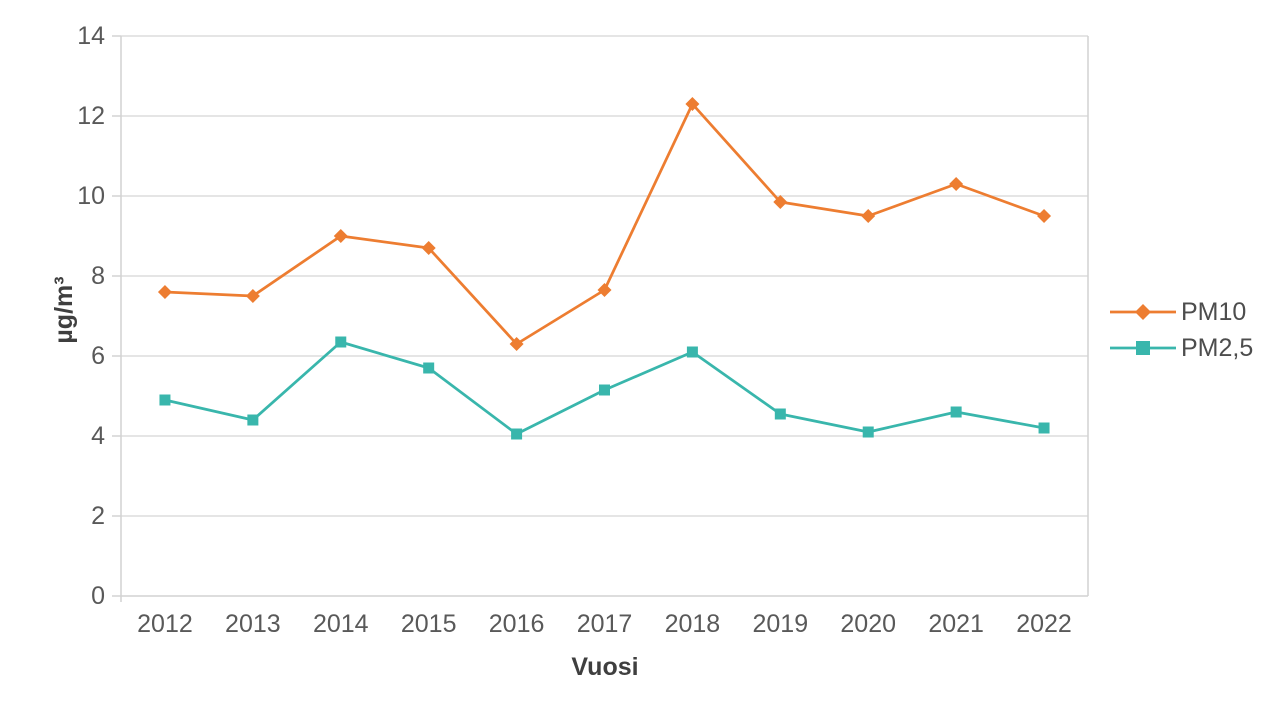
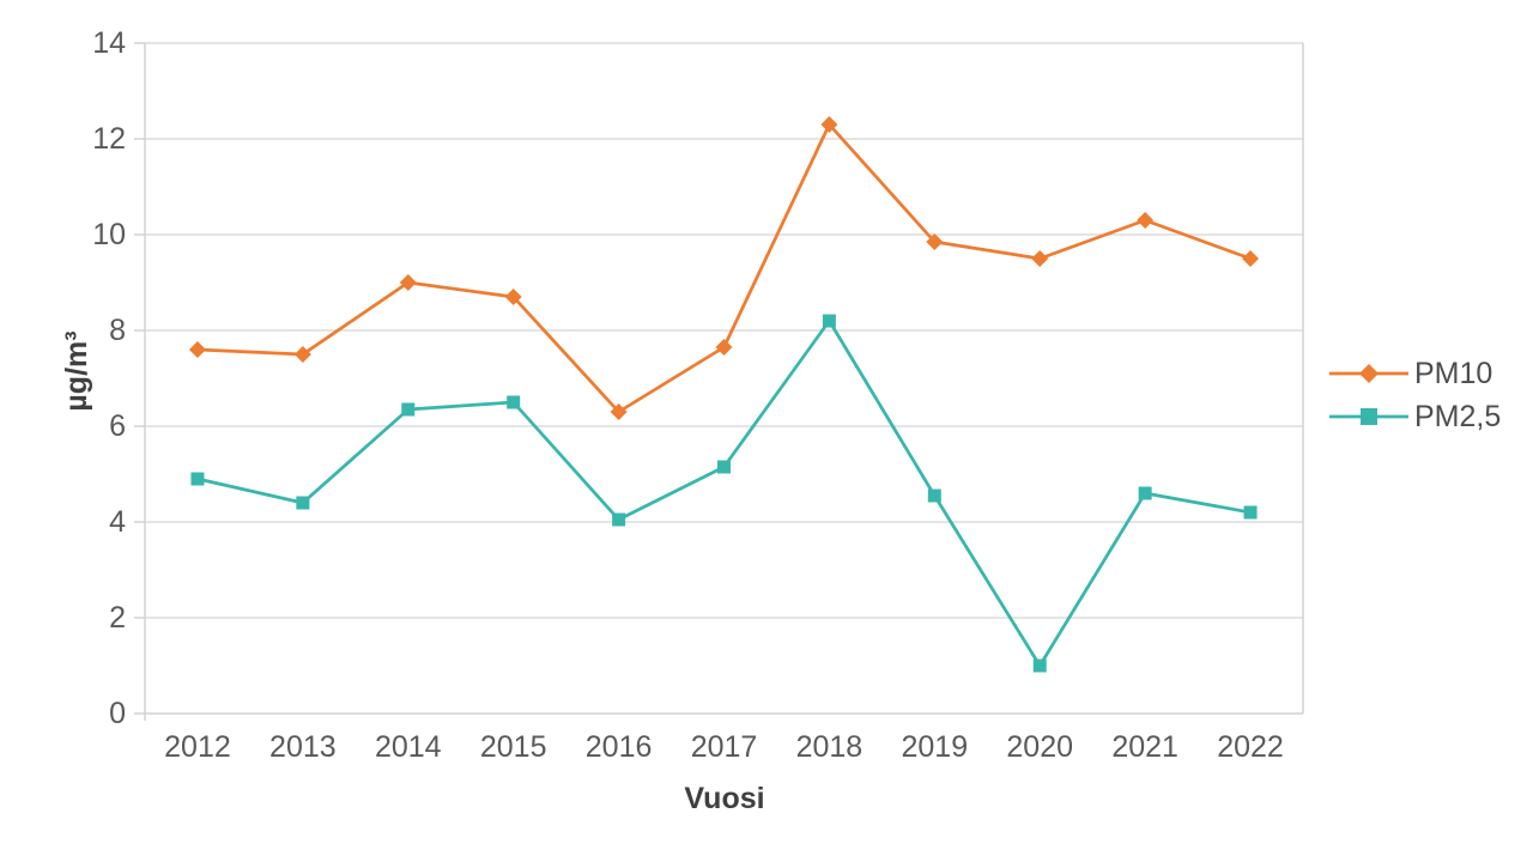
PM2,5/2015: 5.7 -> 6.5
PM2,5/2018: 6.1 -> 8.2
PM2,5/2020: 4.1 -> 1.0
